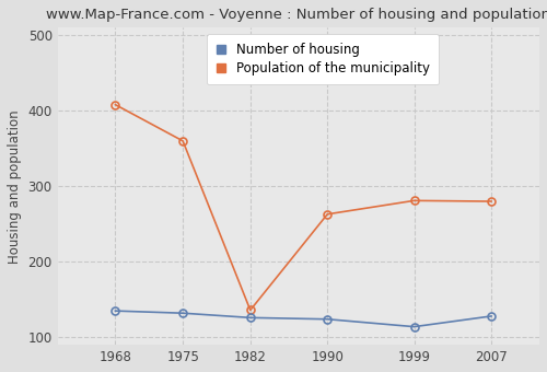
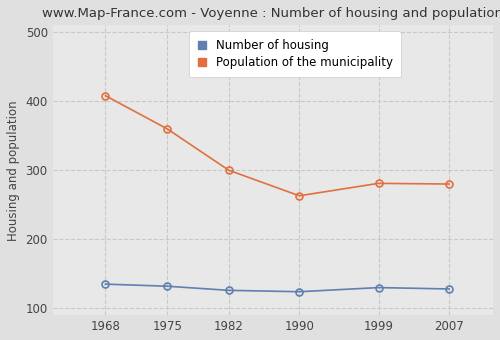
Population of the municipality/1982: 136 -> 300
Number of housing/1999: 114 -> 130
